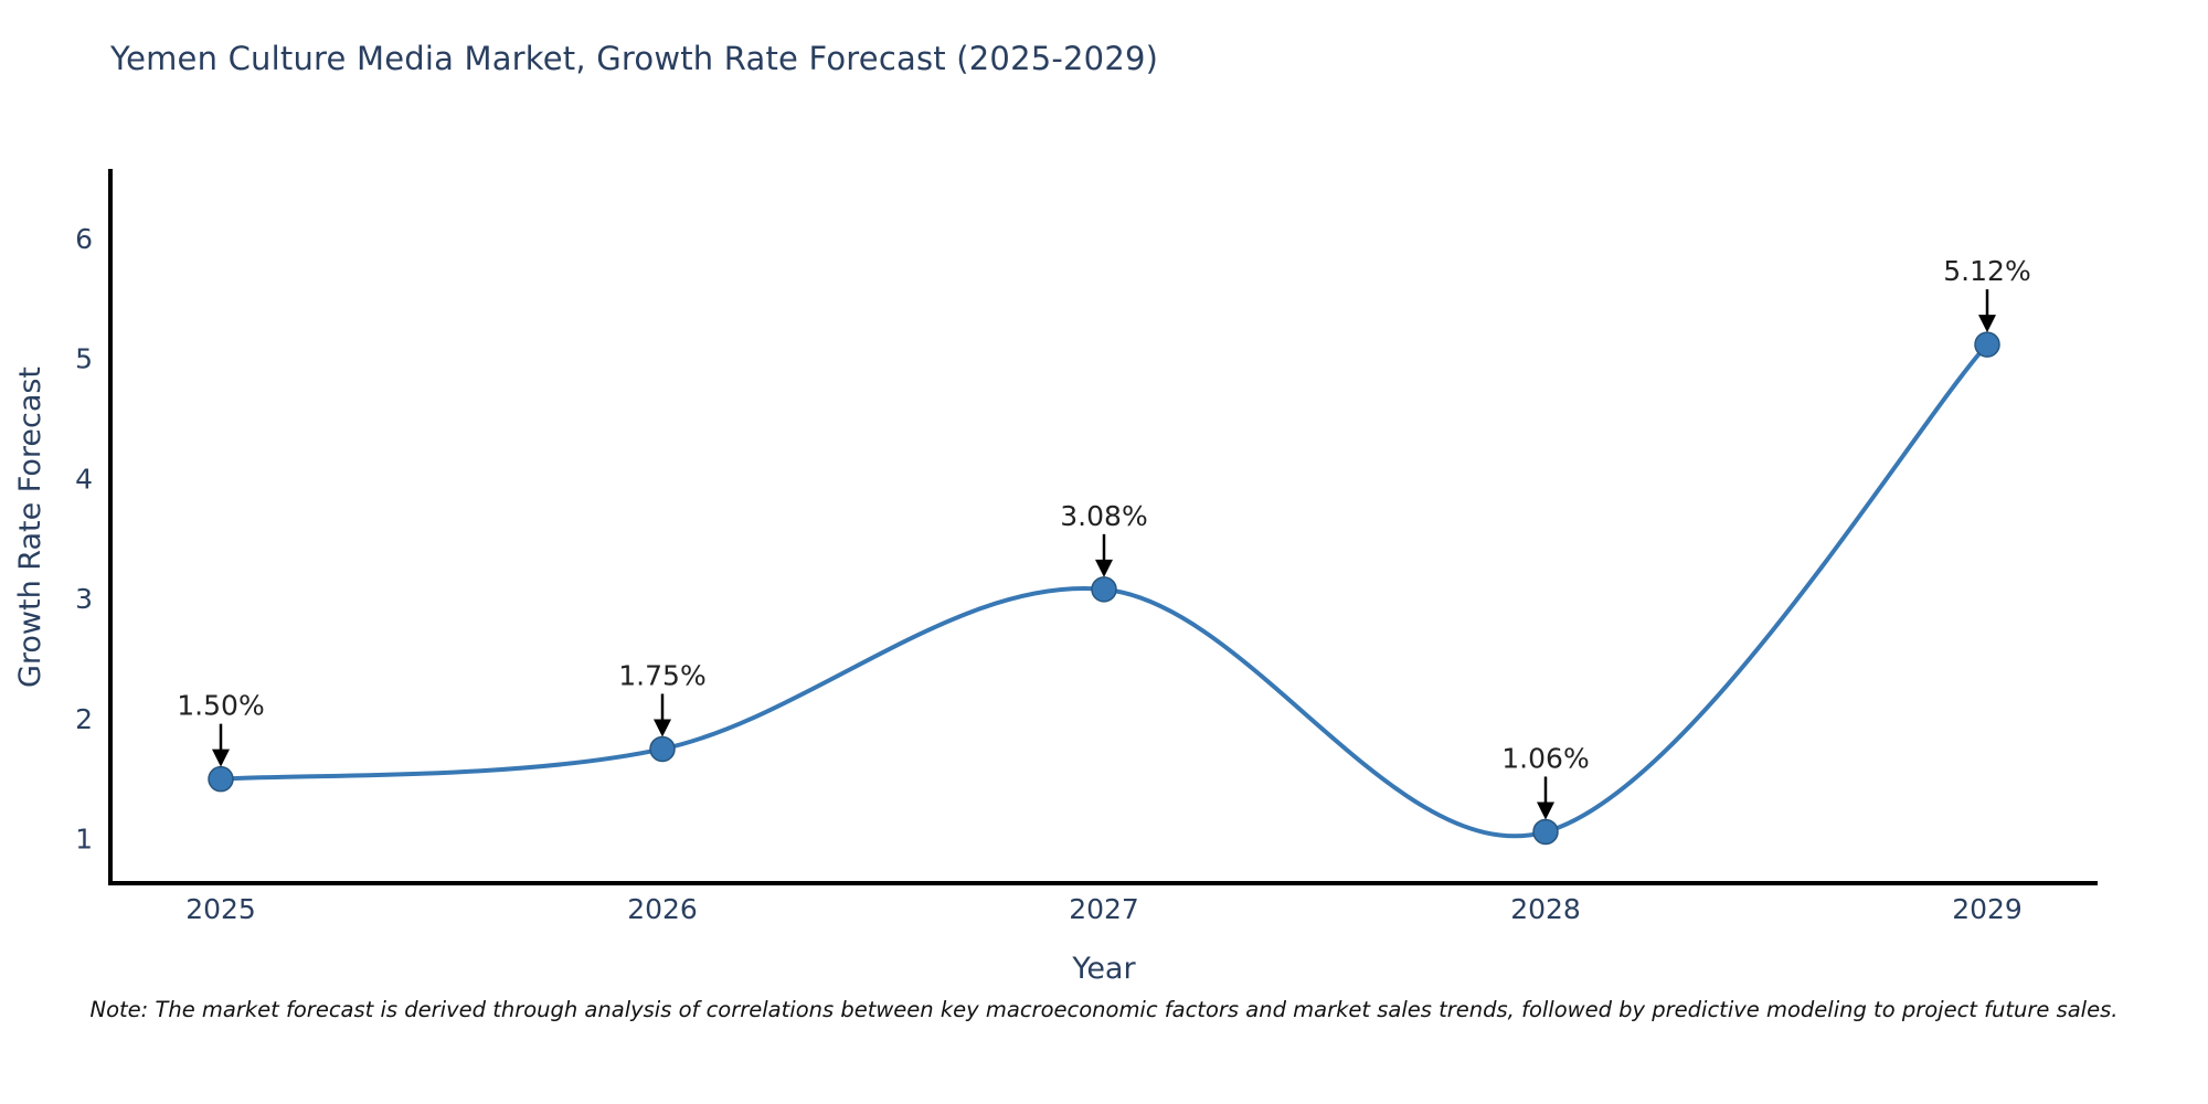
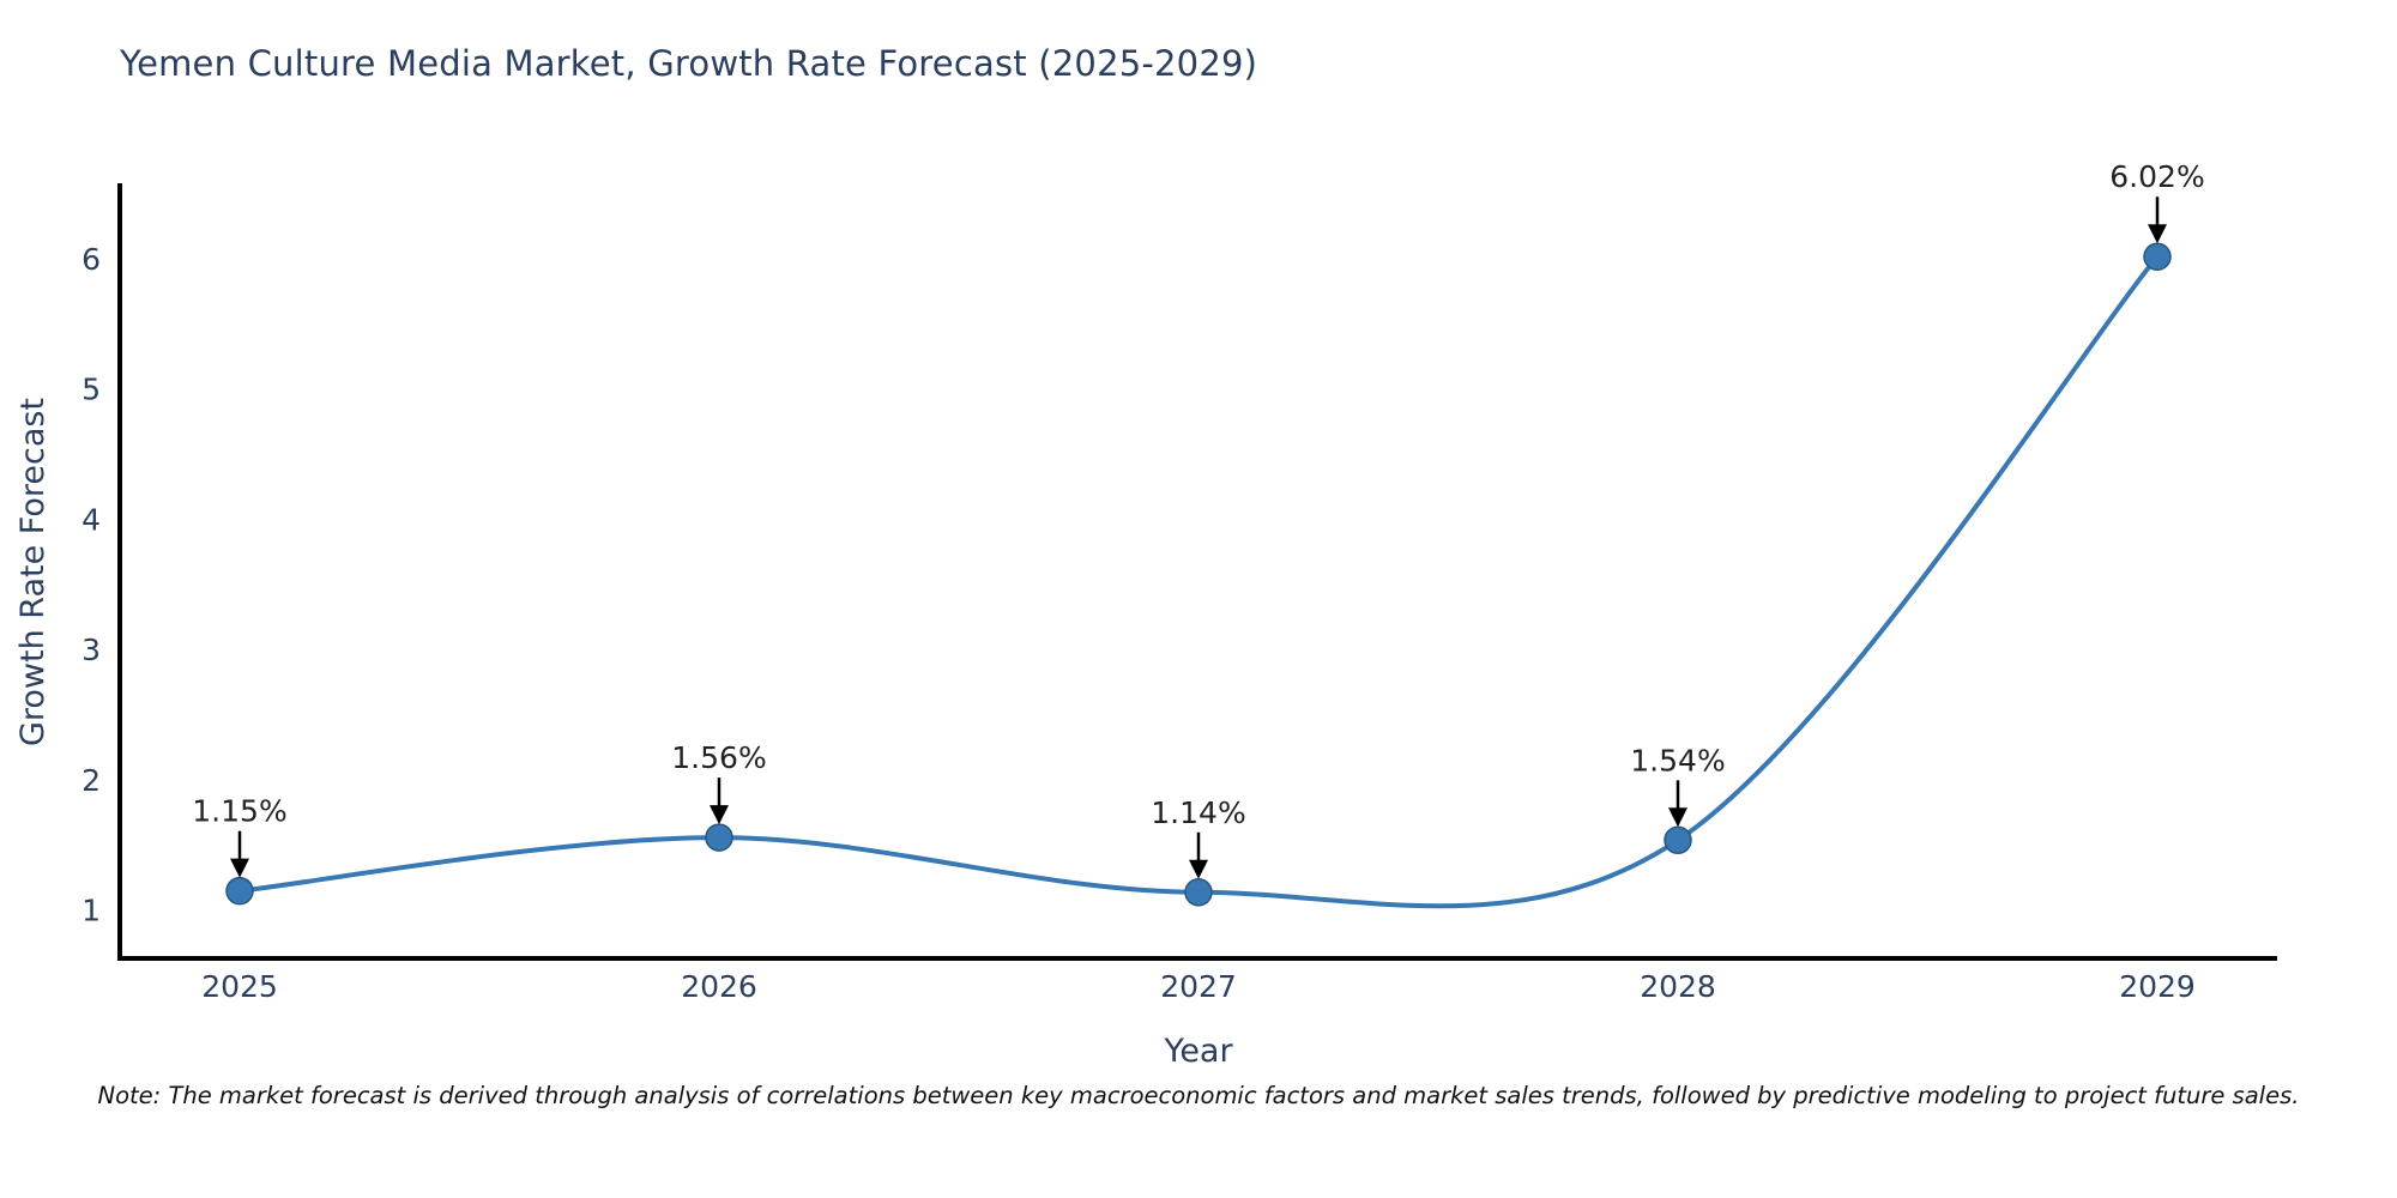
2025: 1.50% -> 1.15%
2026: 1.75% -> 1.56%
2027: 3.08% -> 1.14%
2028: 1.06% -> 1.54%
2029: 5.12% -> 6.02%
